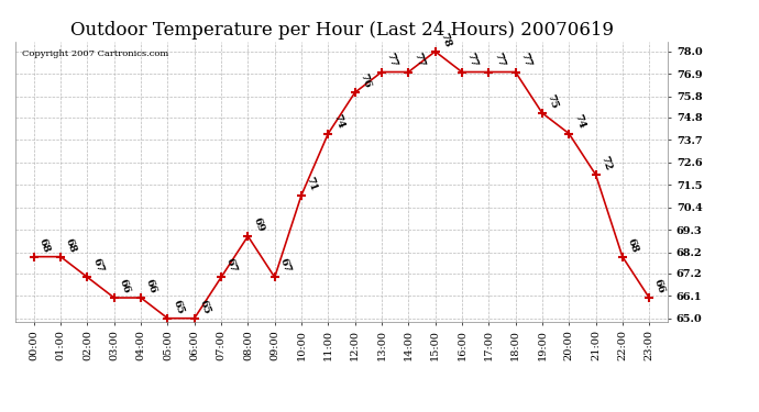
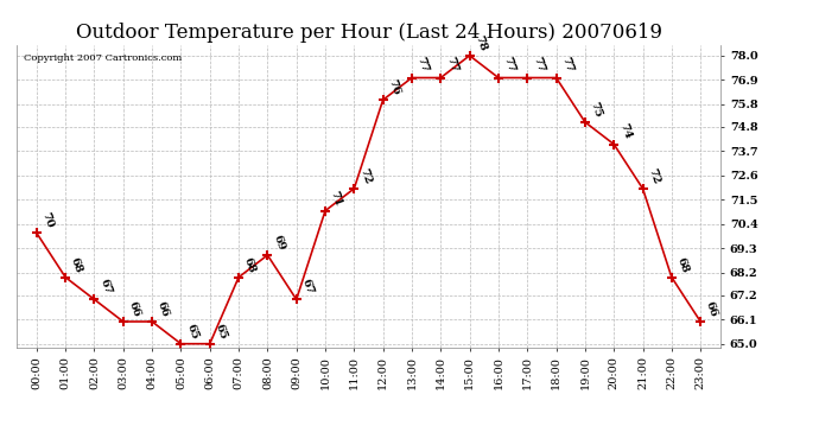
00:00: 68 -> 70
07:00: 67 -> 68
11:00: 74 -> 72
